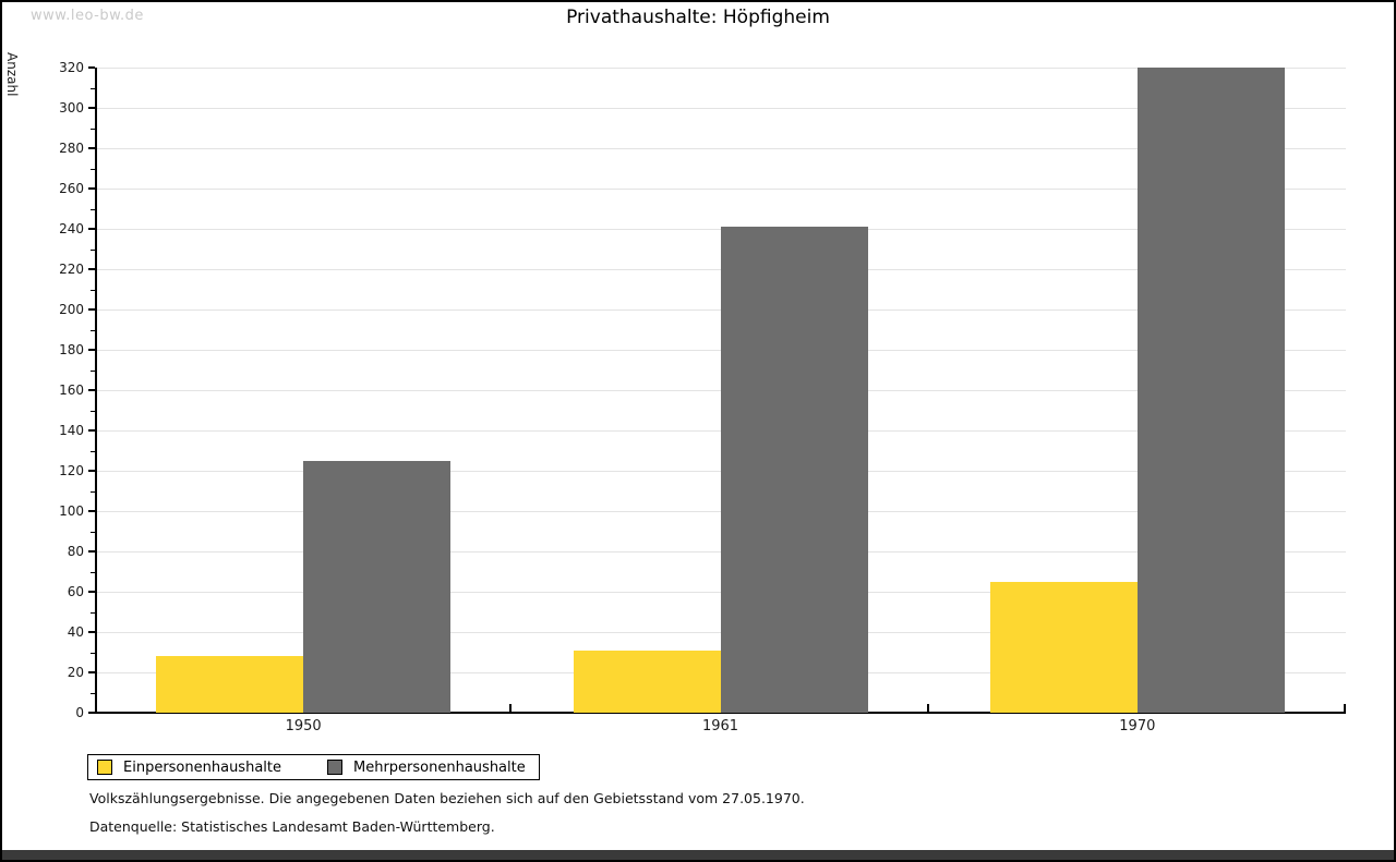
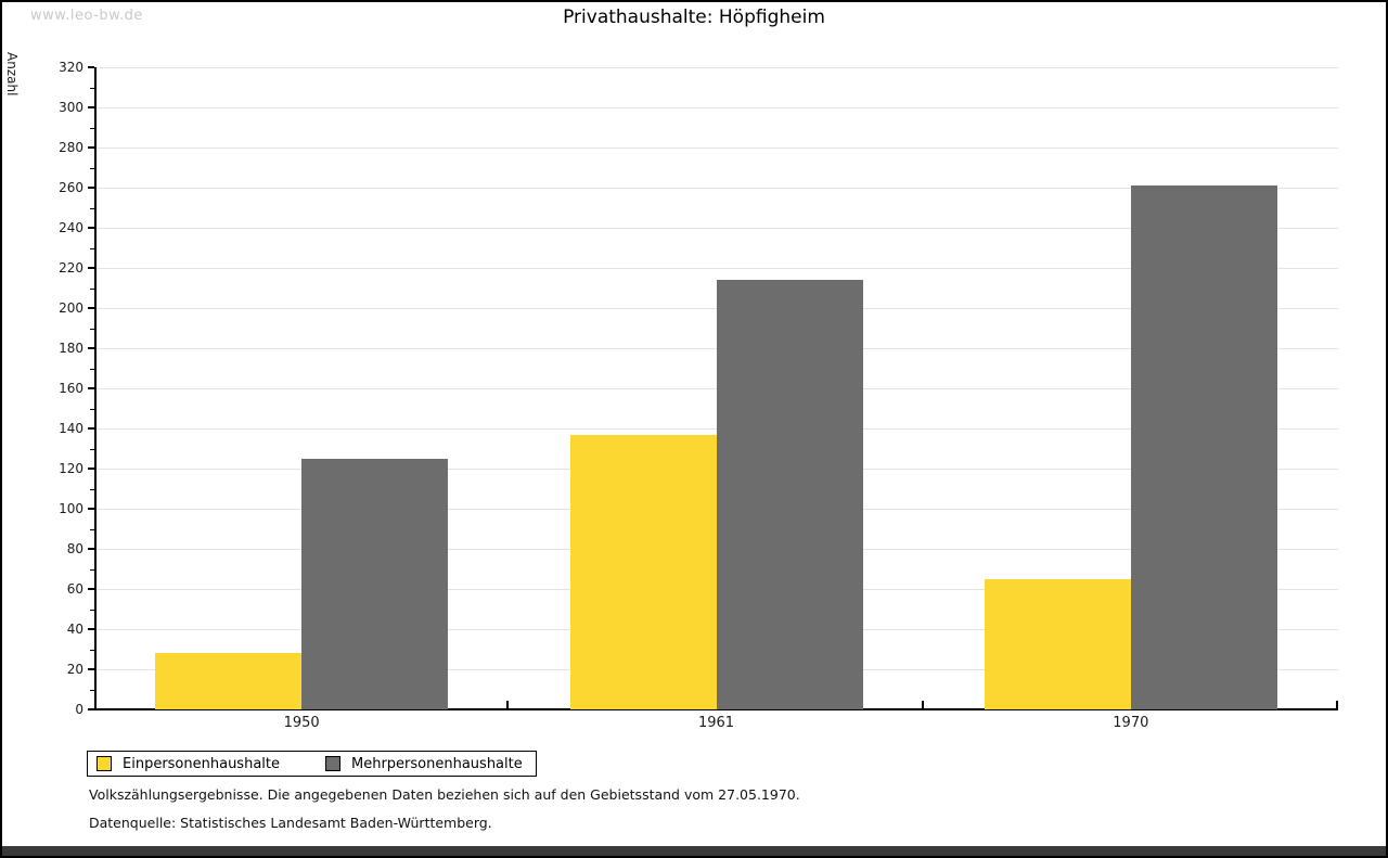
Einpersonenhaushalte/1961: 31 -> 137
Mehrpersonenhaushalte/1961: 241 -> 214
Mehrpersonenhaushalte/1970: 320 -> 261
